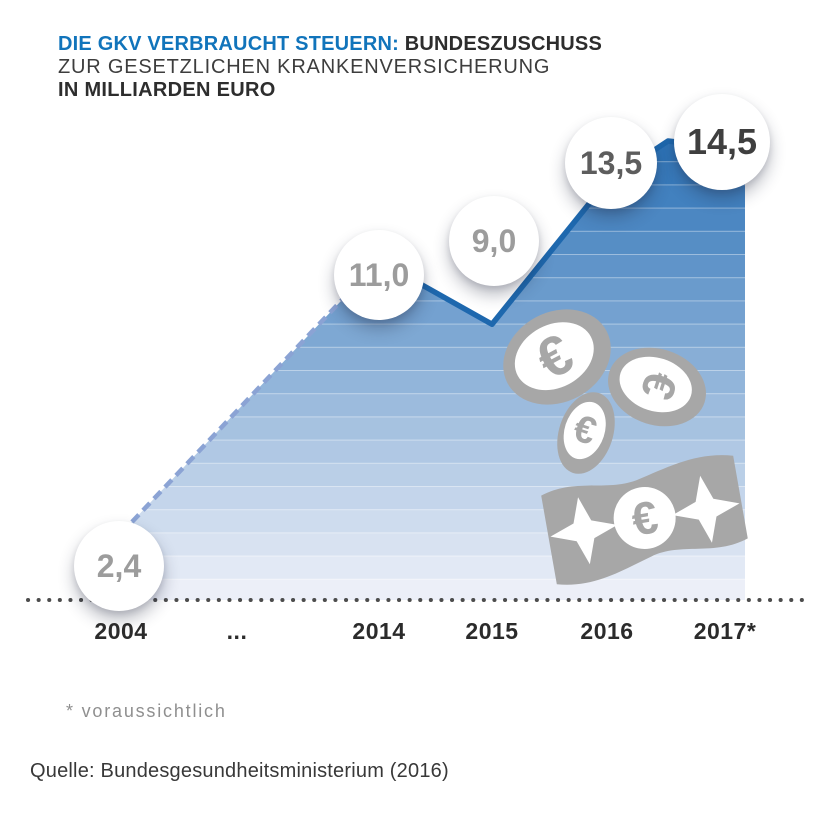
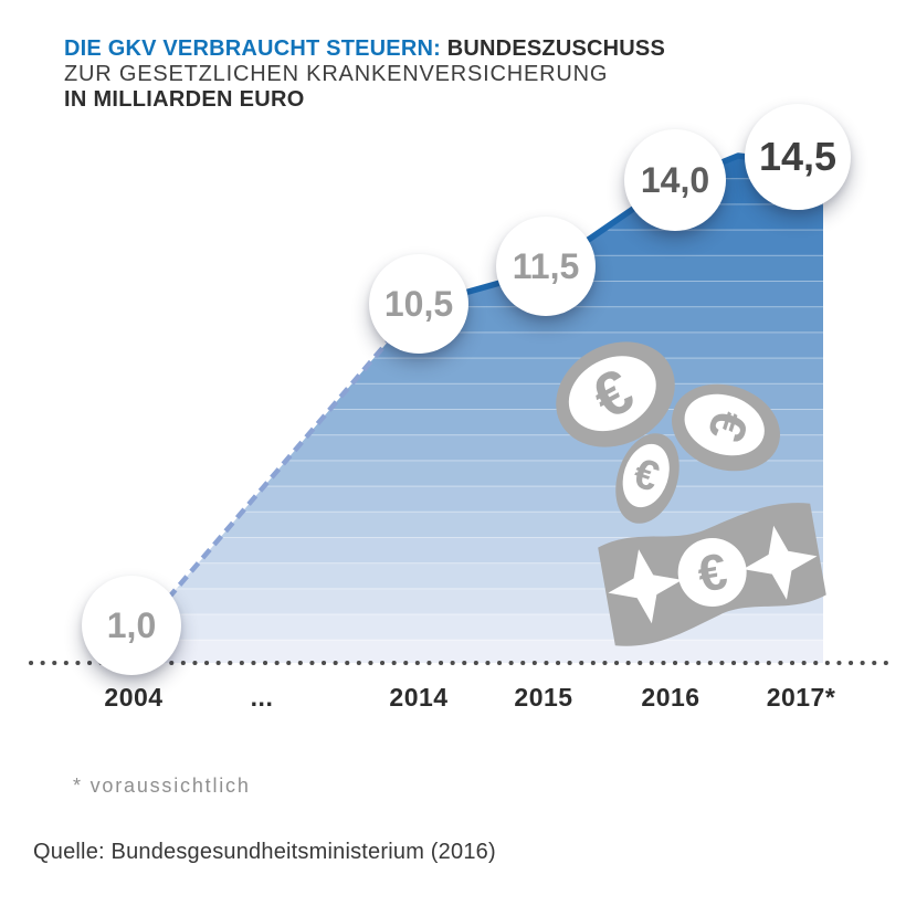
2004: 2,4 -> 1,0
2014: 11,0 -> 10,5
2015: 9,0 -> 11,5
2016: 13,5 -> 14,0
